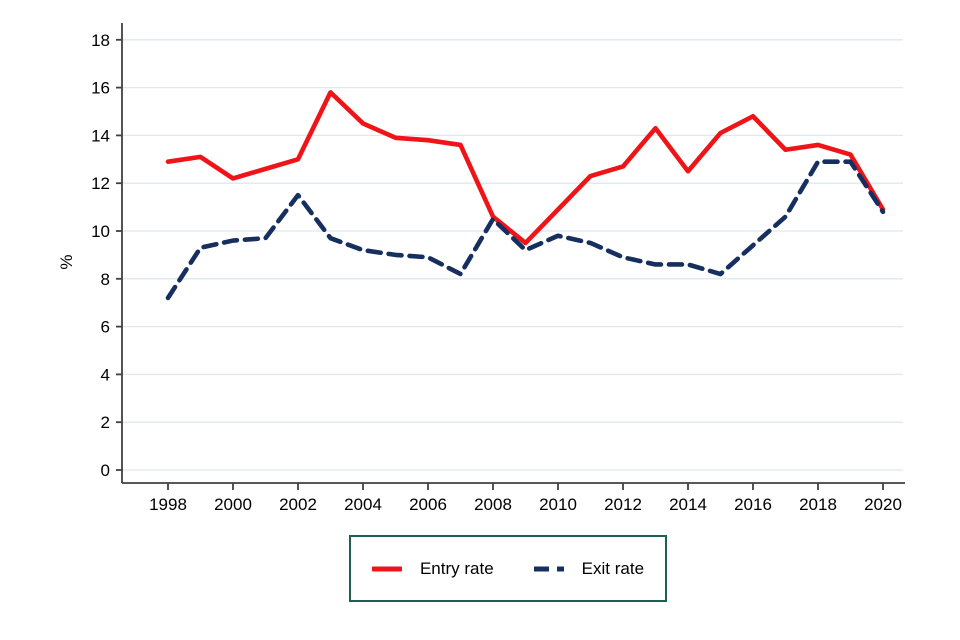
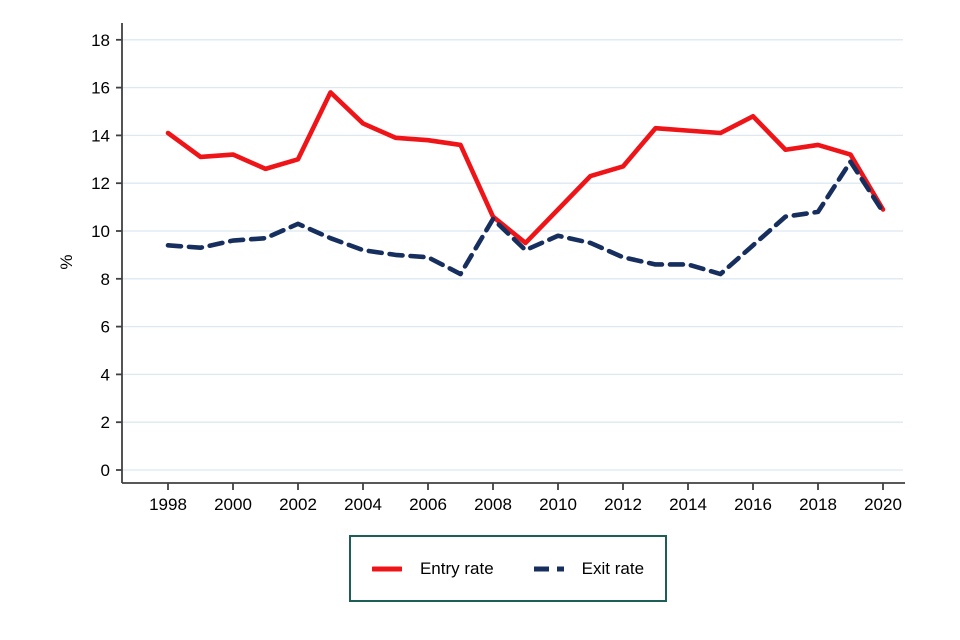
Entry rate/1998: 12.9 -> 14.1
Exit rate/1998: 7.2 -> 9.4
Entry rate/2000: 12.2 -> 13.2
Exit rate/2002: 11.5 -> 10.3
Entry rate/2014: 12.5 -> 14.2
Exit rate/2018: 12.9 -> 10.8
